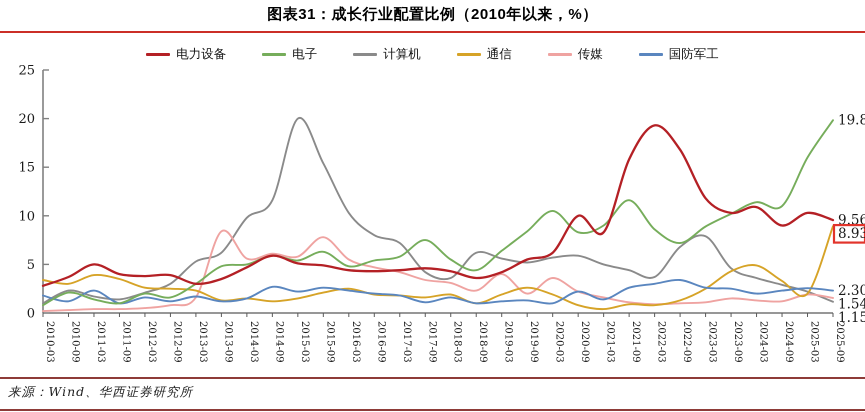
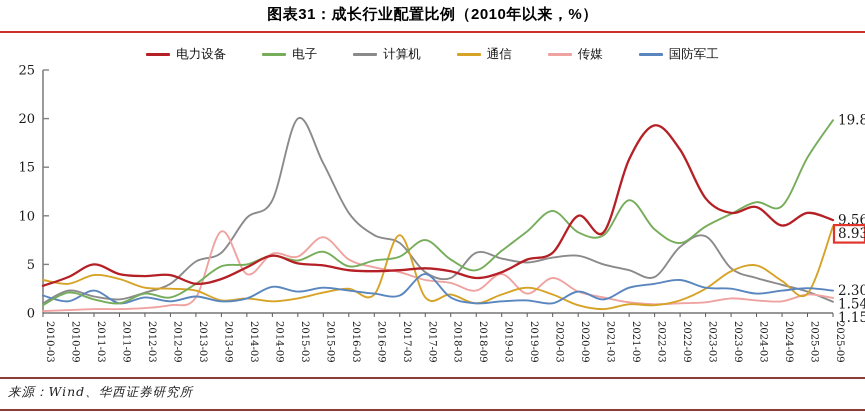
传媒/2014-03: 6 -> 4
通信/2017-03: 2 -> 8
国防军工/2017-09: 1 -> 4
电子/2021-03: 9 -> 8
